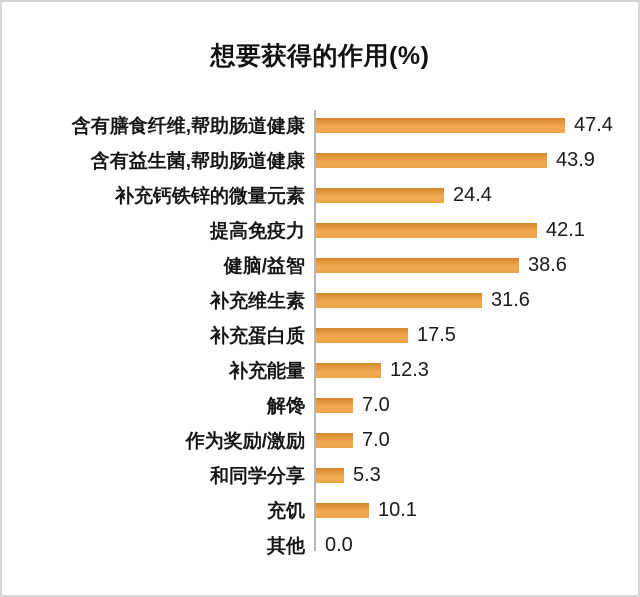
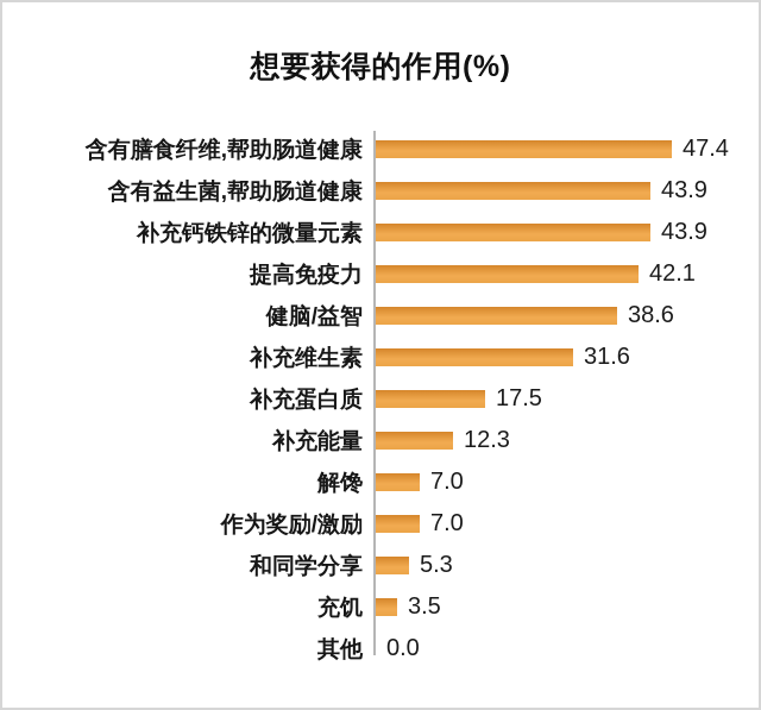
补充钙铁锌的微量元素: 24.4 -> 43.9
充饥: 10.1 -> 3.5
